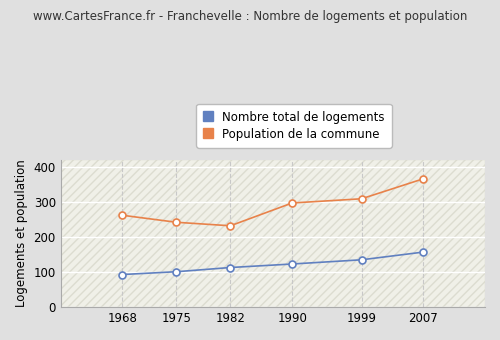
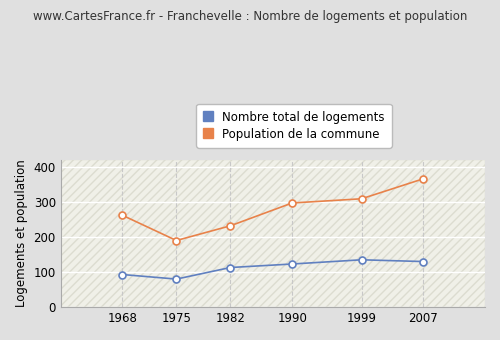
Nombre total de logements/1975: 101 -> 80
Population de la commune/1975: 242 -> 190
Nombre total de logements/2007: 157 -> 130
